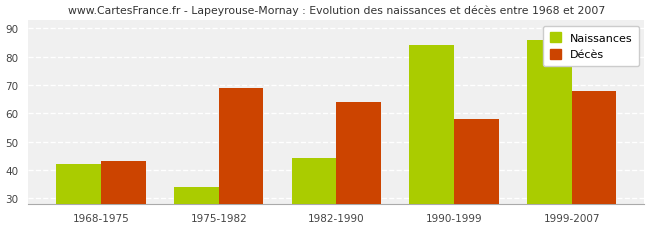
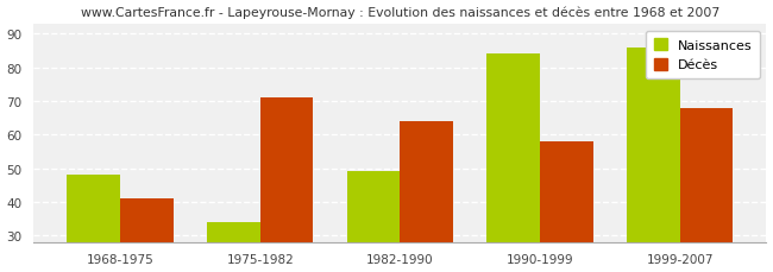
Naissances/1968-1975: 42 -> 48
Décès/1968-1975: 43 -> 41
Décès/1975-1982: 69 -> 71
Naissances/1982-1990: 44 -> 49
